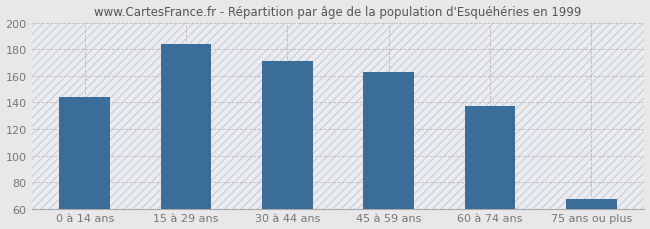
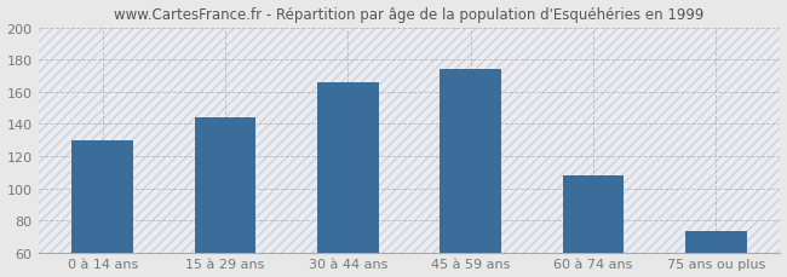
0 à 14 ans: 144 -> 130
15 à 29 ans: 184 -> 144
30 à 44 ans: 171 -> 166
45 à 59 ans: 163 -> 174
60 à 74 ans: 137 -> 108
75 ans ou plus: 67 -> 73
